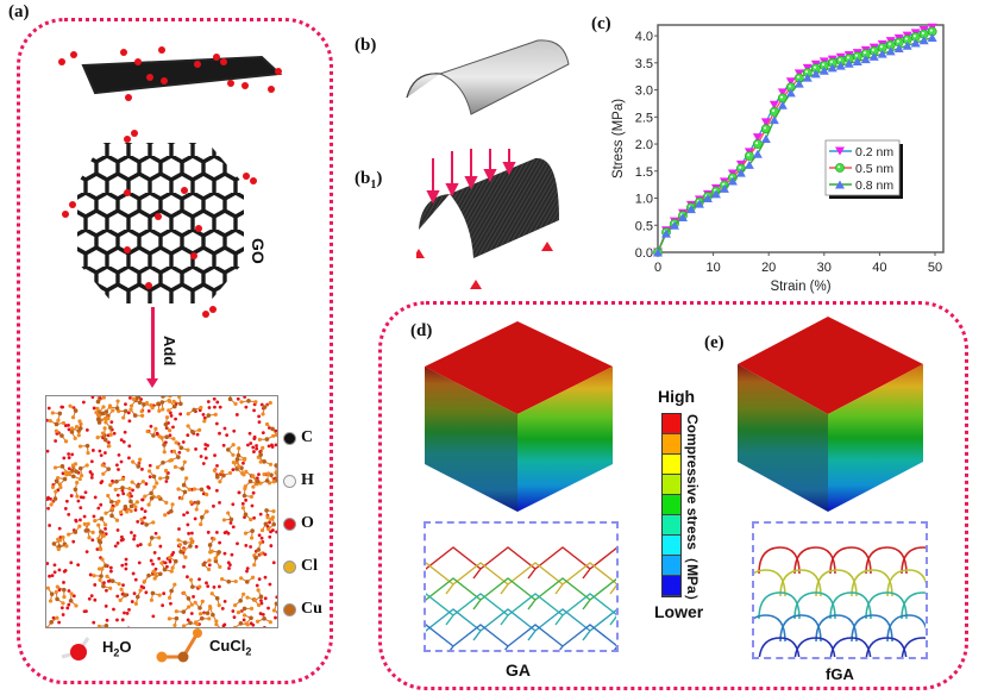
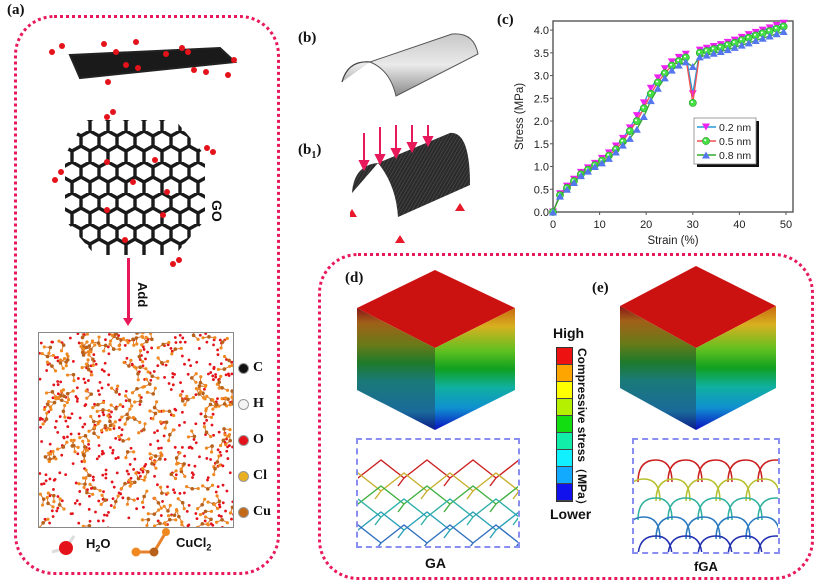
0.2 nm/30: 3.5 -> 2.6
0.5 nm/30: 3.5 -> 2.4
0.8 nm/30: 3.4 -> 3.2
